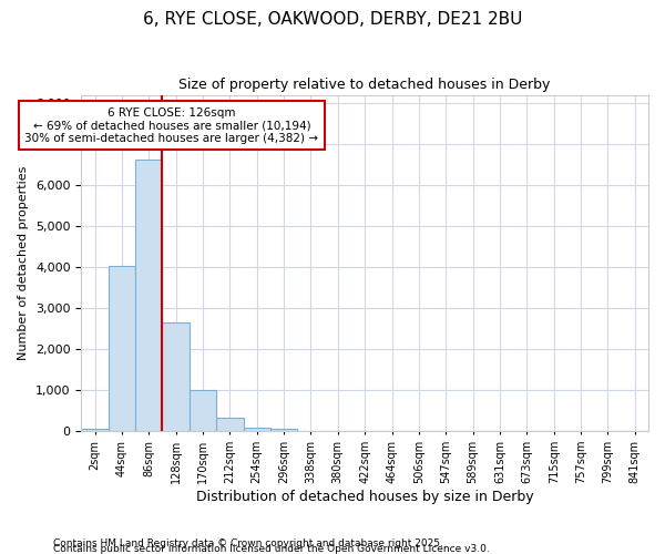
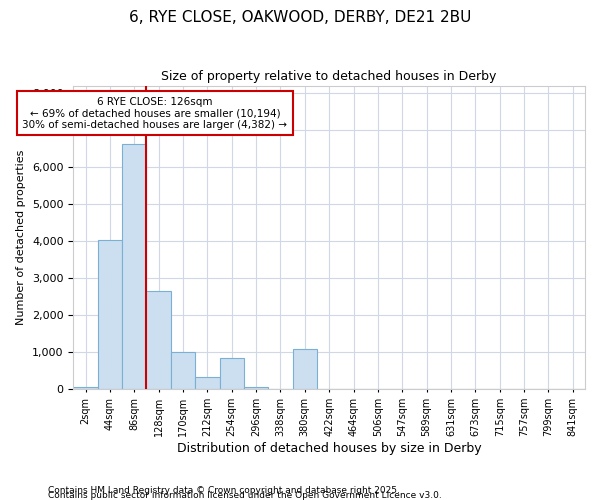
254sqm: 100 -> 850
380sqm: 0 -> 1,100
